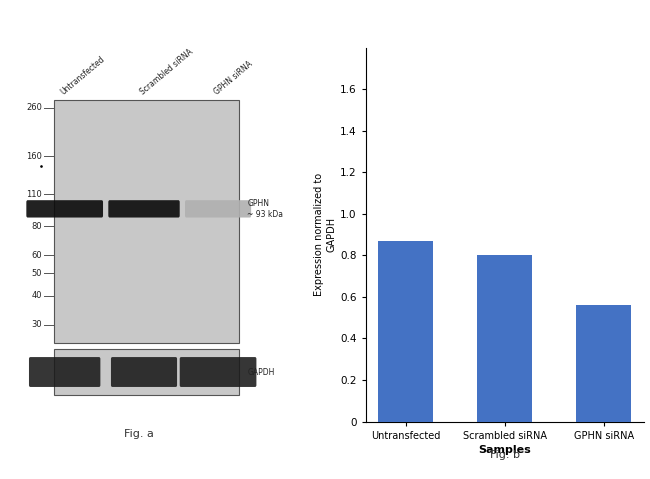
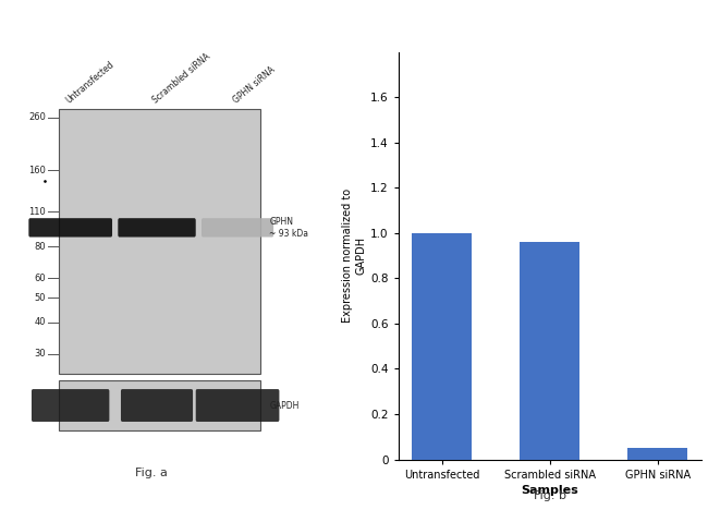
Untransfected: 0.87 -> 1.00
Scrambled siRNA: 0.80 -> 0.96
GPHN siRNA: 0.56 -> 0.05
